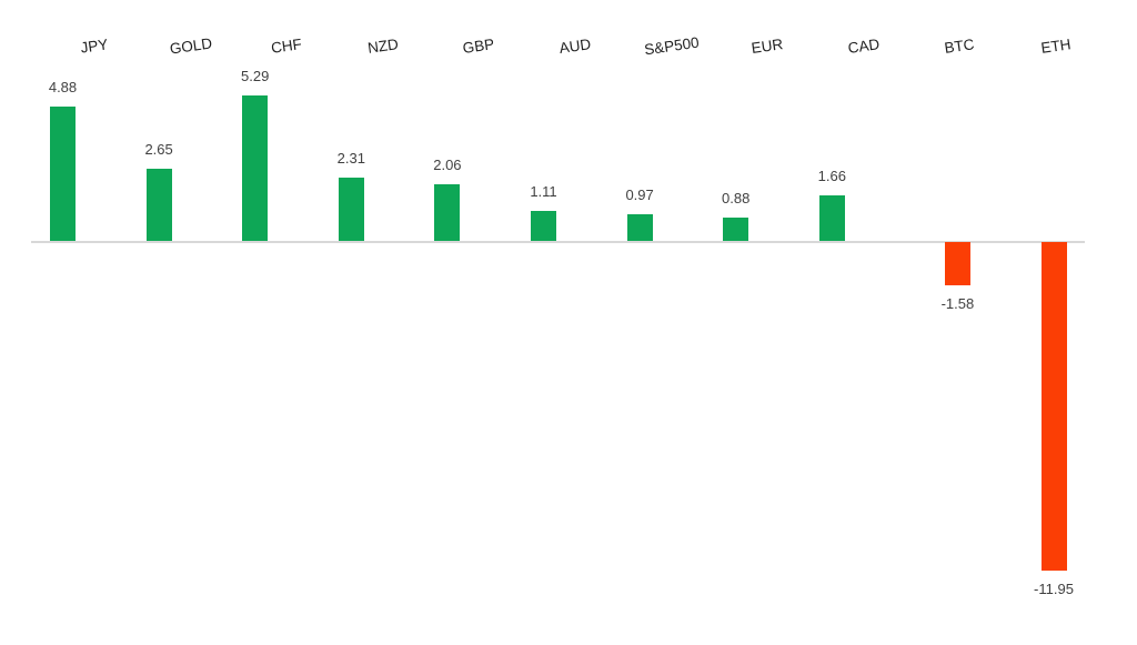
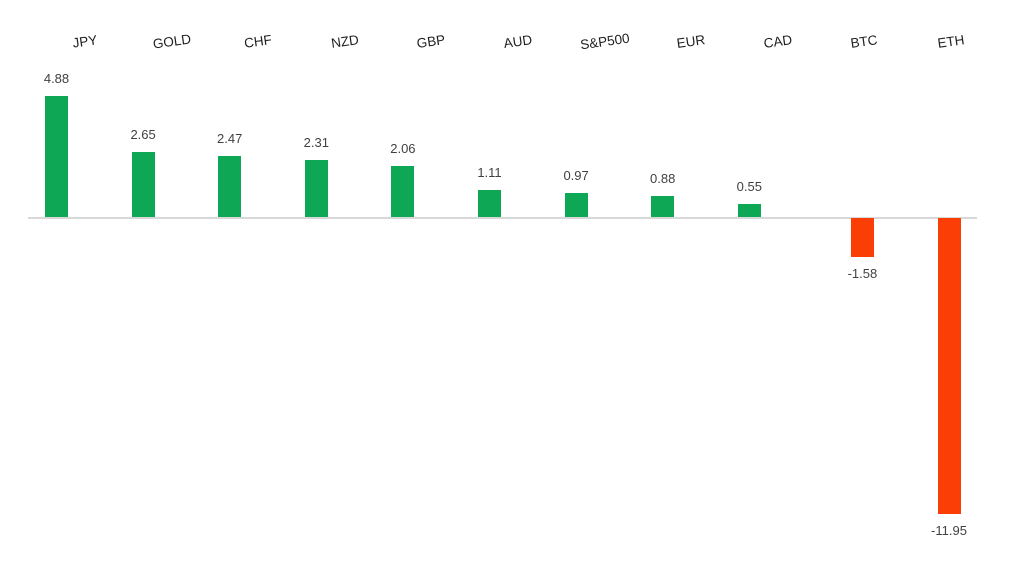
CHF: 5.29 -> 2.47
CAD: 1.66 -> 0.55
